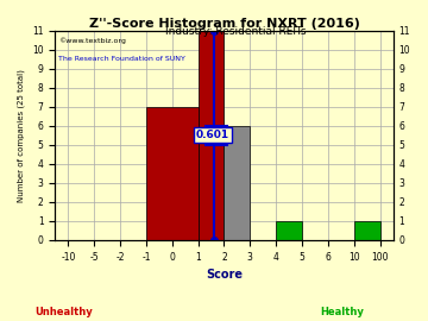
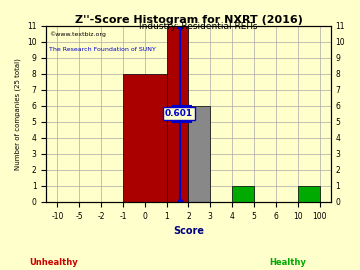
0: 7 -> 8
